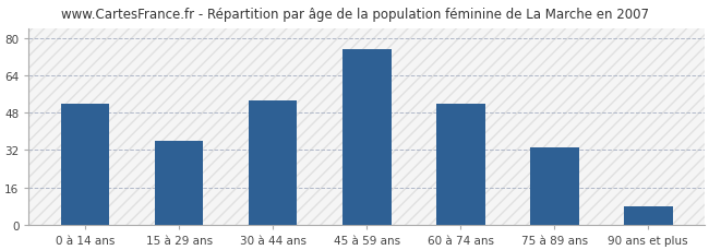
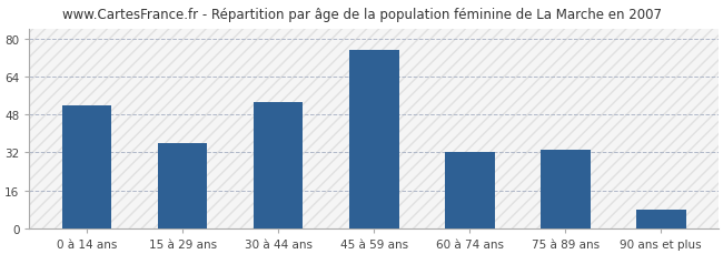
60 à 74 ans: 52 -> 32
